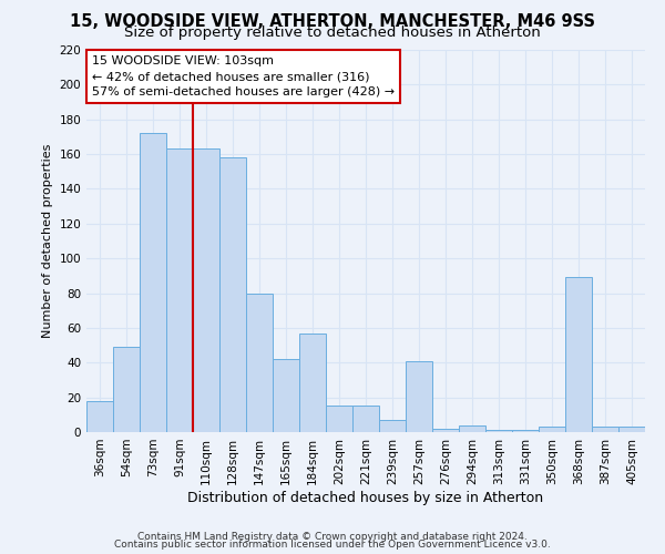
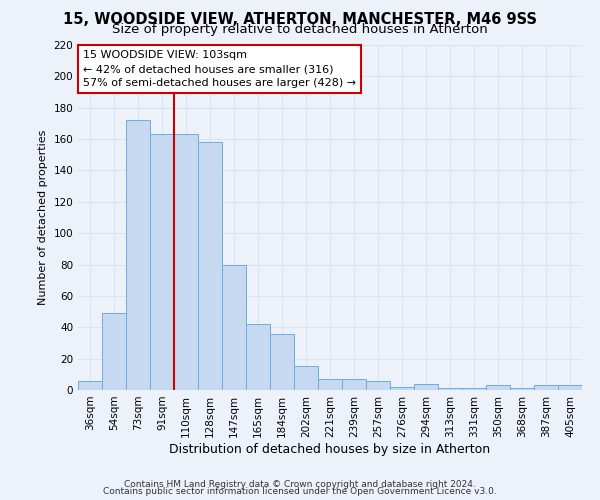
36sqm: 18 -> 6
184sqm: 57 -> 36
221sqm: 15 -> 7
257sqm: 41 -> 6
368sqm: 89 -> 1
